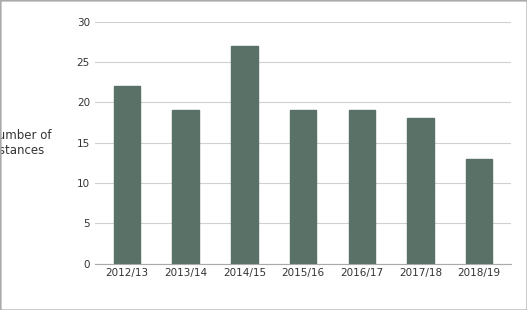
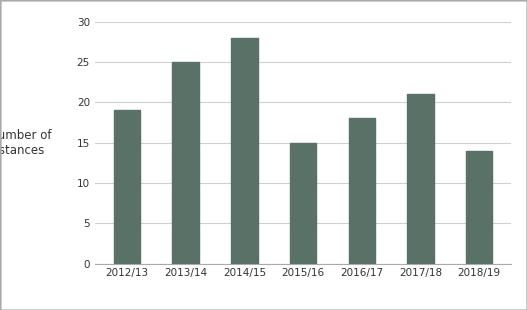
2012/13: 22 -> 19
2013/14: 19 -> 25
2014/15: 27 -> 28
2015/16: 19 -> 15
2016/17: 19 -> 18
2017/18: 18 -> 21
2018/19: 13 -> 14
